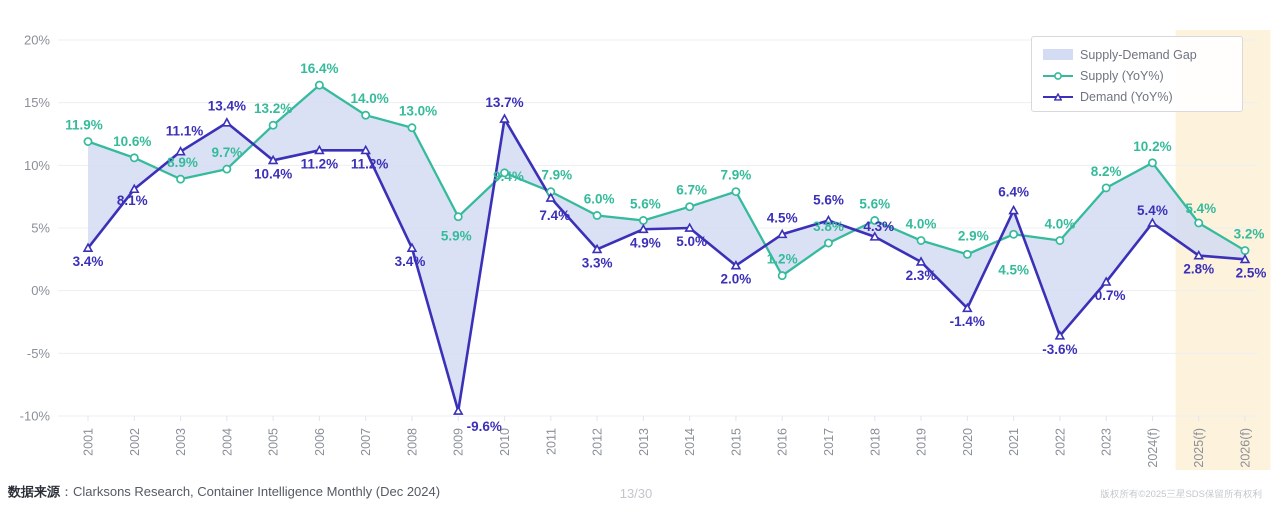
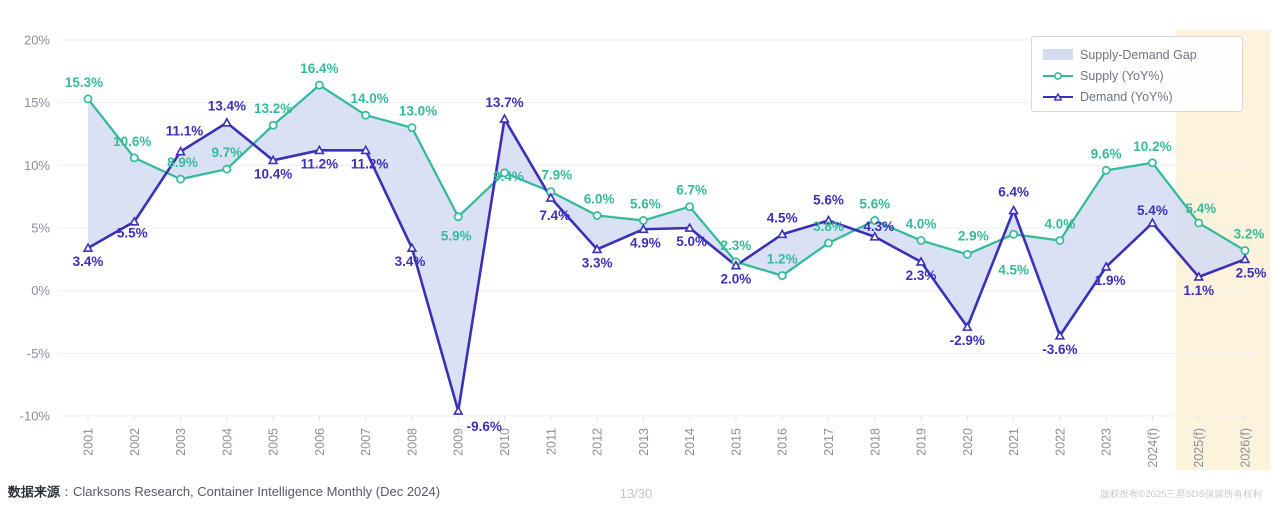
Supply (YoY%)/2001: 11.9% -> 15.3%
Demand (YoY%)/2002: 8.1% -> 5.5%
Supply (YoY%)/2015: 7.9% -> 2.3%
Demand (YoY%)/2020: -1.4% -> -2.9%
Supply (YoY%)/2023: 8.2% -> 9.6%
Demand (YoY%)/2023: 0.7% -> 1.9%
Demand (YoY%)/2025(f): 2.8% -> 1.1%
